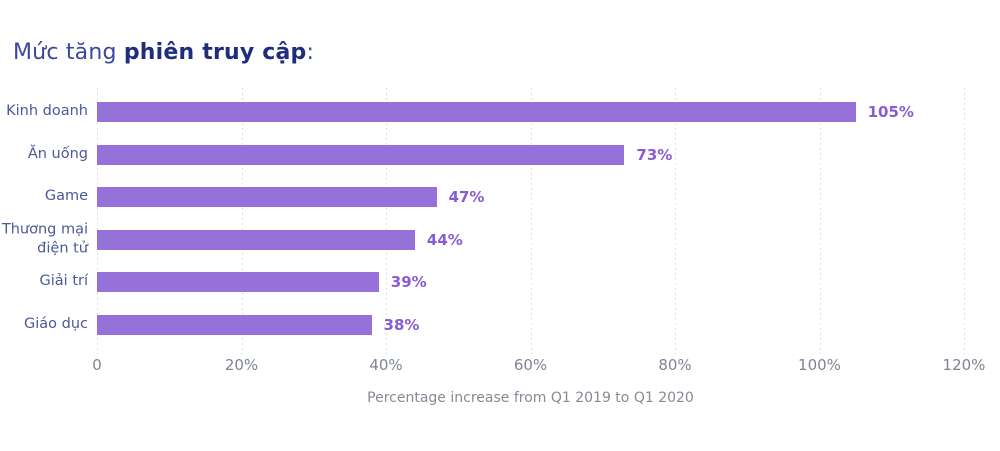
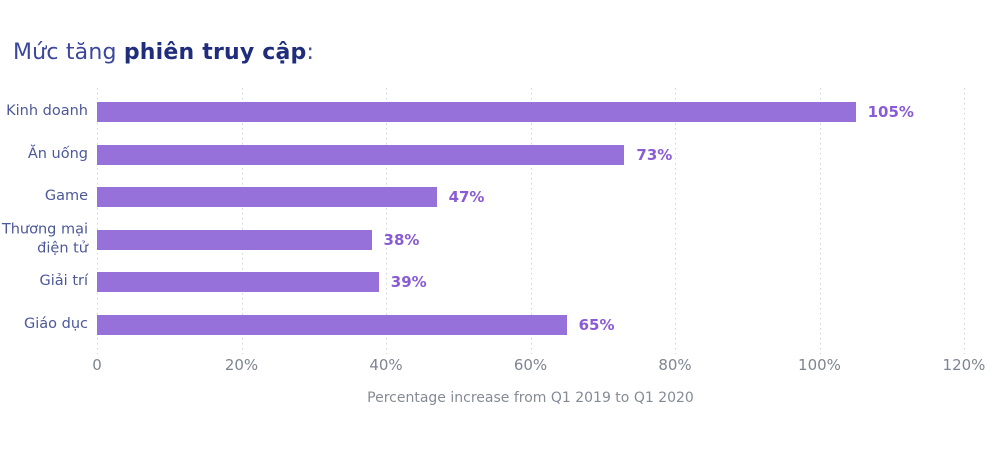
Thương mại điện tử: 44% -> 38%
Giáo dục: 38% -> 65%
